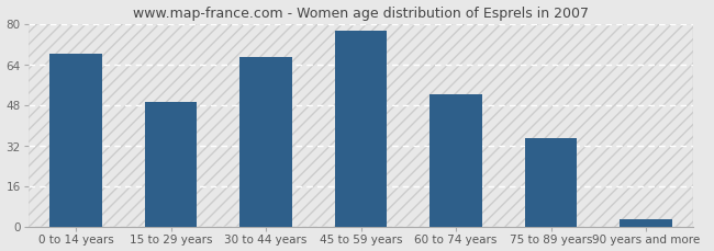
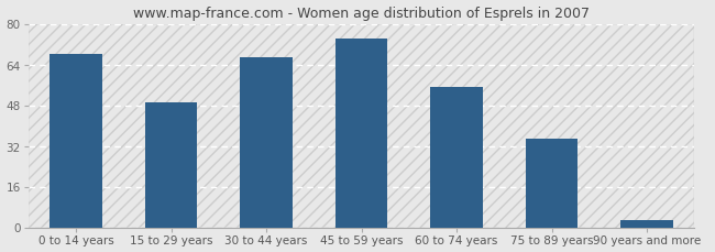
45 to 59 years: 77 -> 74
60 to 74 years: 52 -> 55
